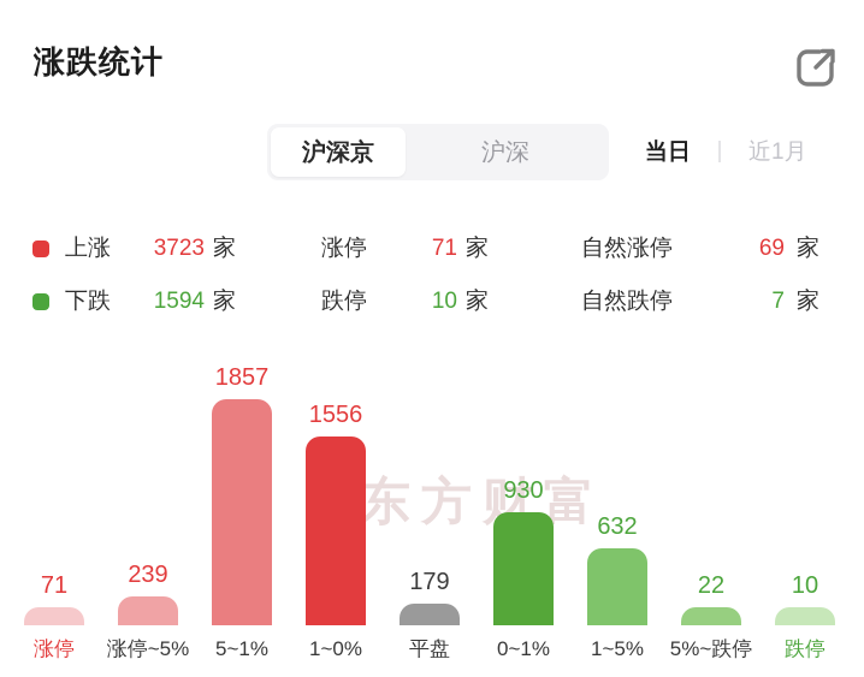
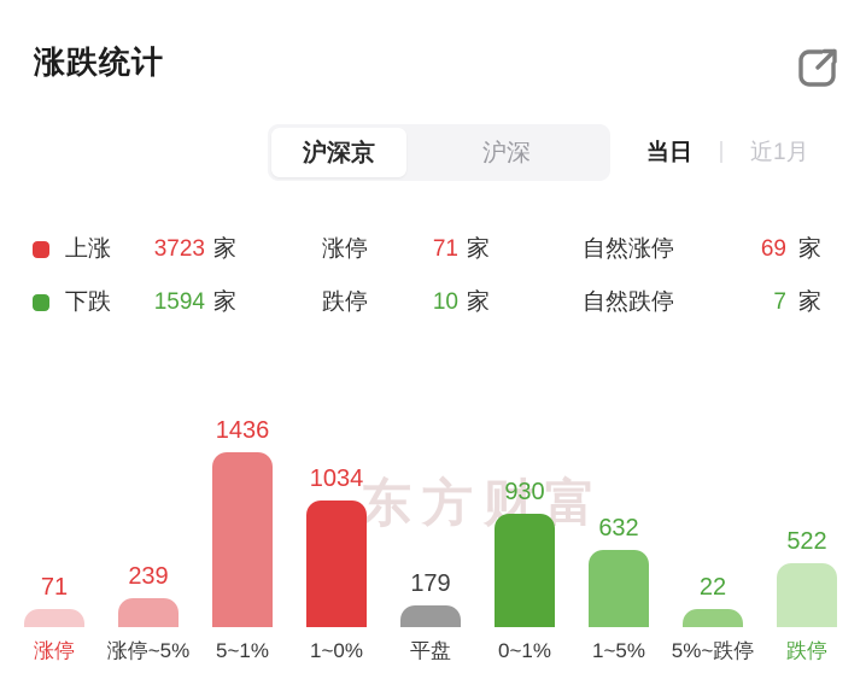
5~1%: 1857 -> 1436
1~0%: 1556 -> 1034
跌停: 10 -> 522
